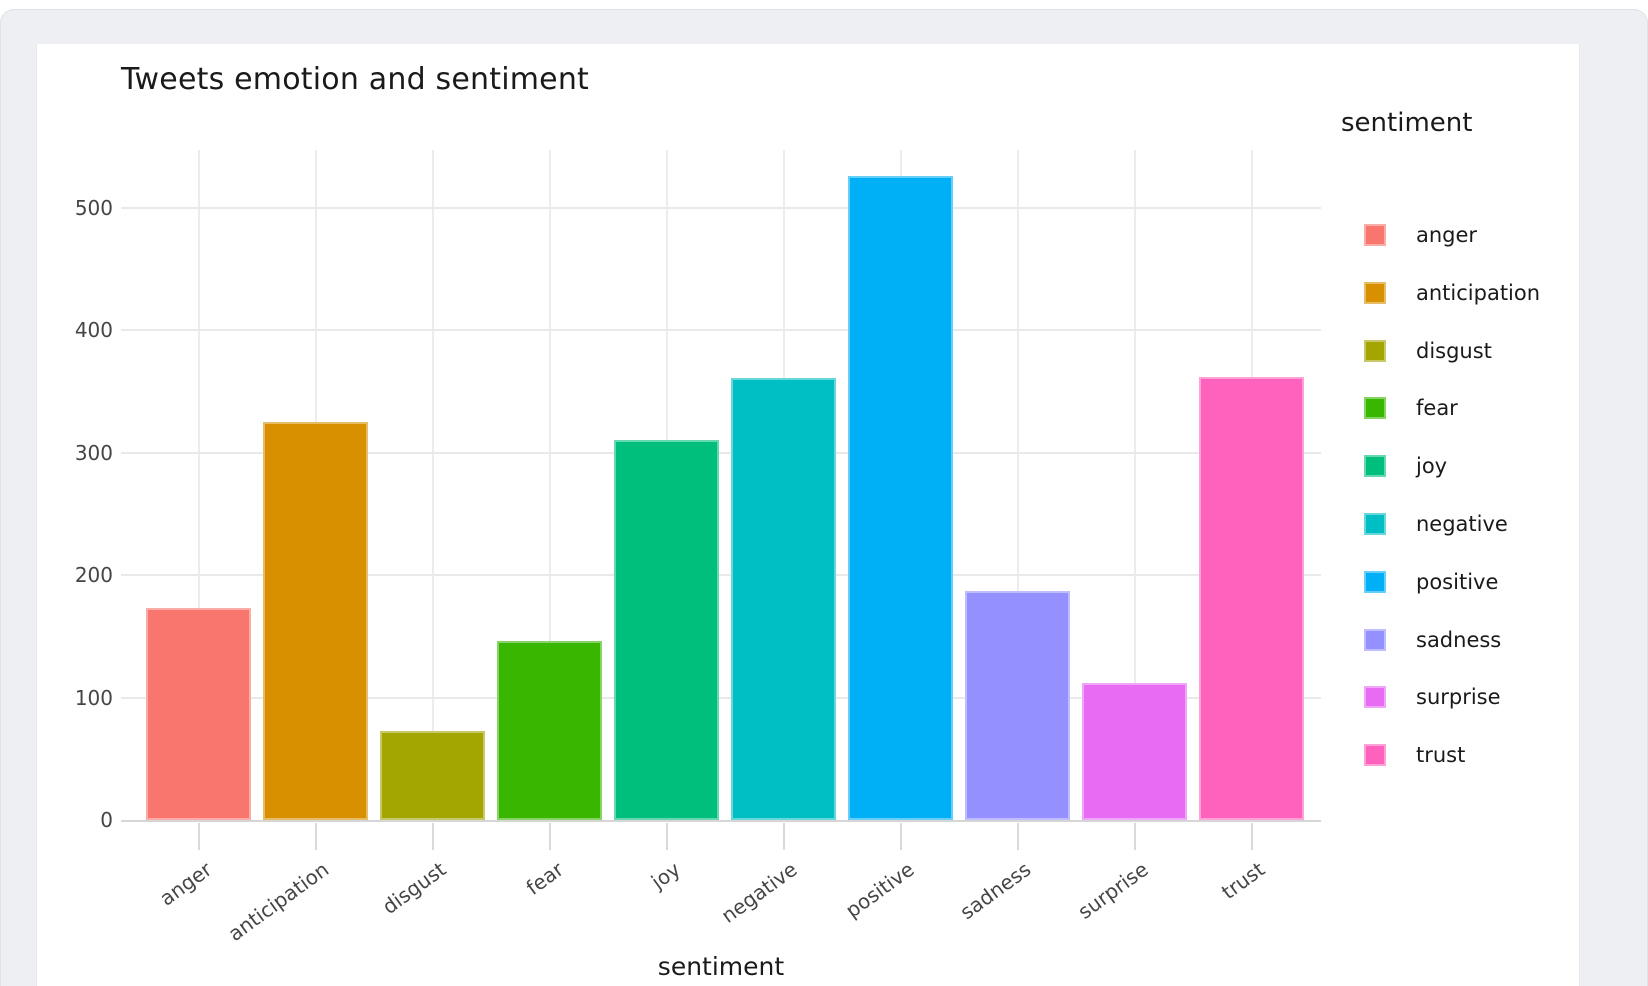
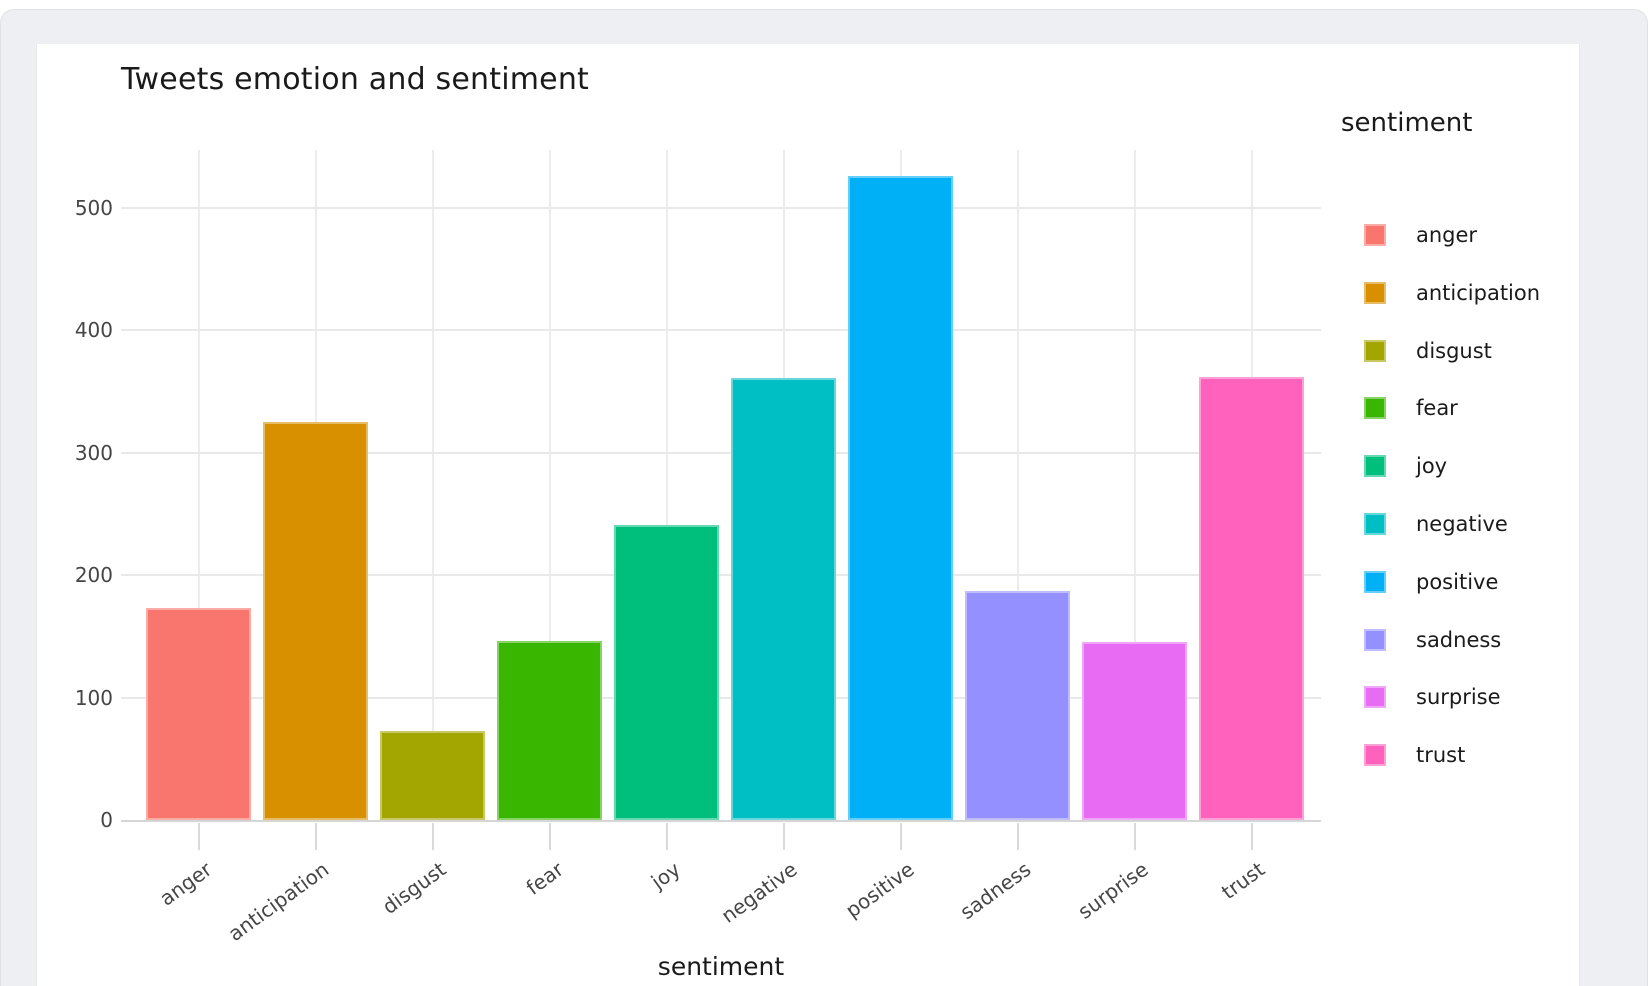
joy: 310 -> 241
surprise: 112 -> 145
